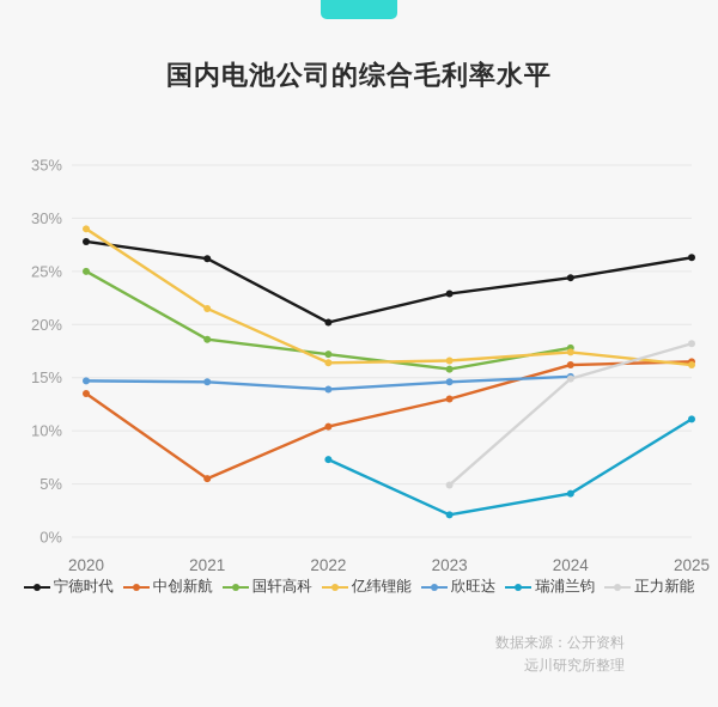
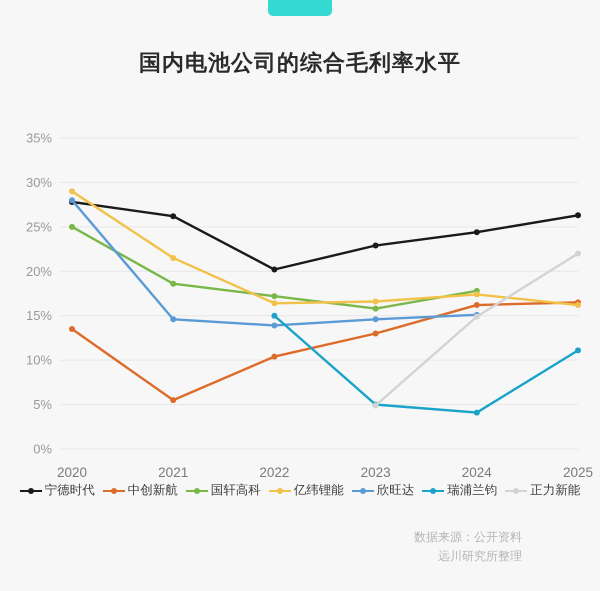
欣旺达/2020: 15% -> 28%
瑞浦兰钧/2022: 7% -> 15%
瑞浦兰钧/2023: 2% -> 5%
正力新能/2025: 18% -> 22%
